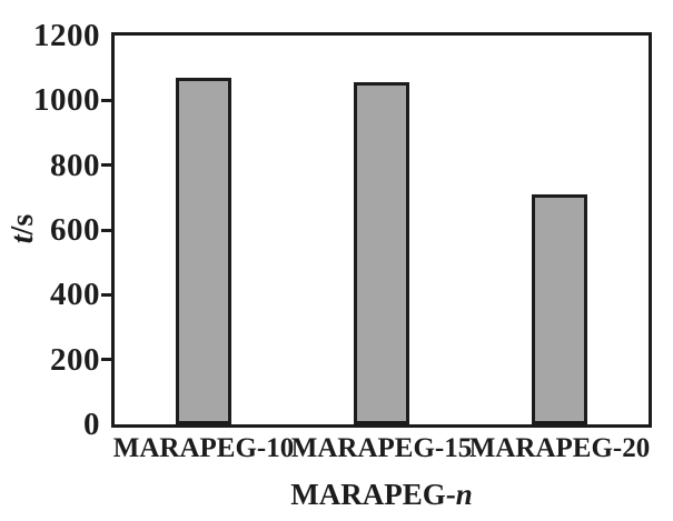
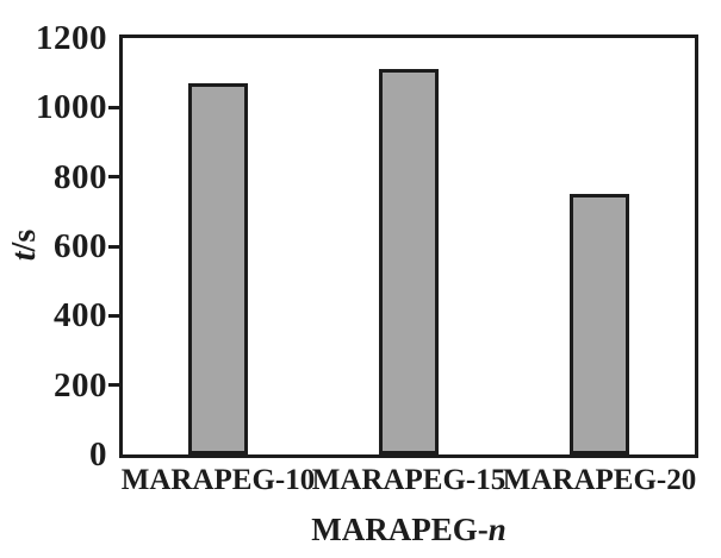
MARAPEG-15: 1060 -> 1110
MARAPEG-20: 710 -> 750
